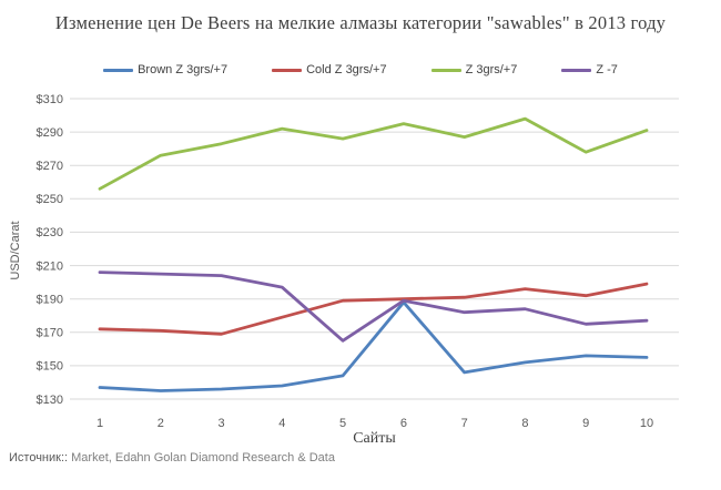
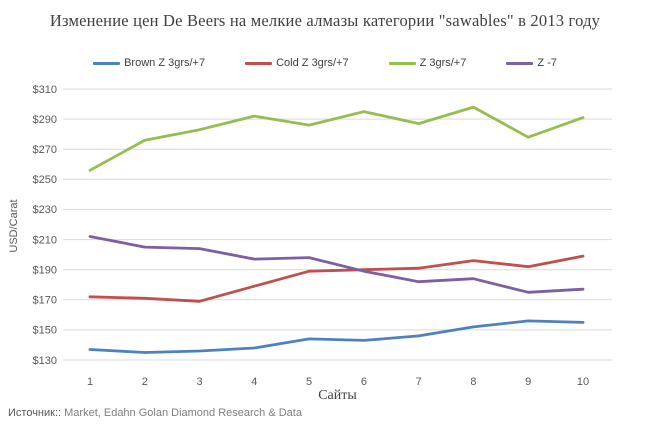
Z -7/1: $206 -> $212
Z -7/5: $165 -> $198
Brown Z 3grs/+7/6: $188 -> $143
